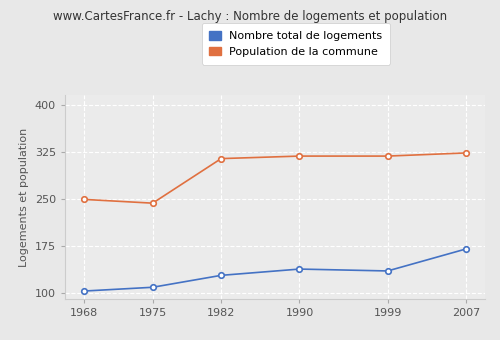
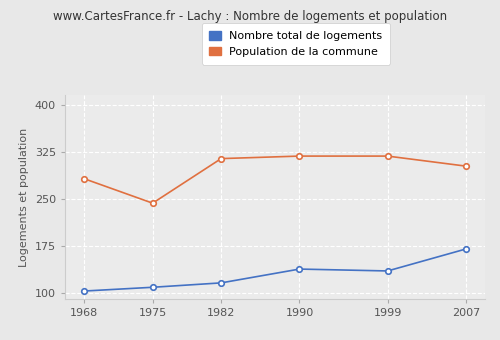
Population de la commune/1968: 249 -> 282
Nombre total de logements/1982: 128 -> 116
Population de la commune/2007: 323 -> 302
